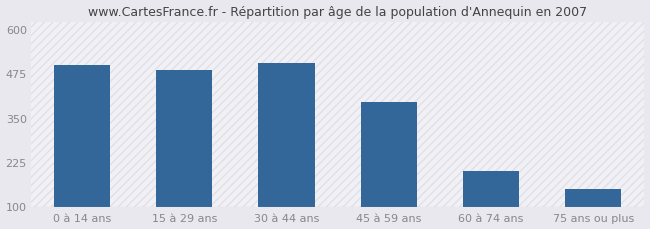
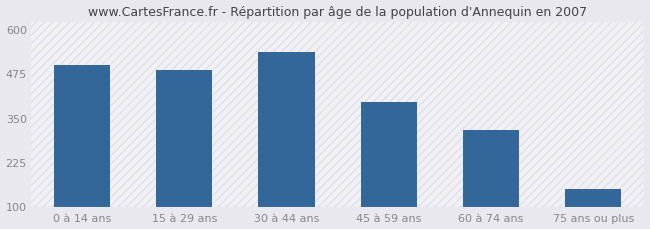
30 à 44 ans: 504 -> 535
60 à 74 ans: 200 -> 315
